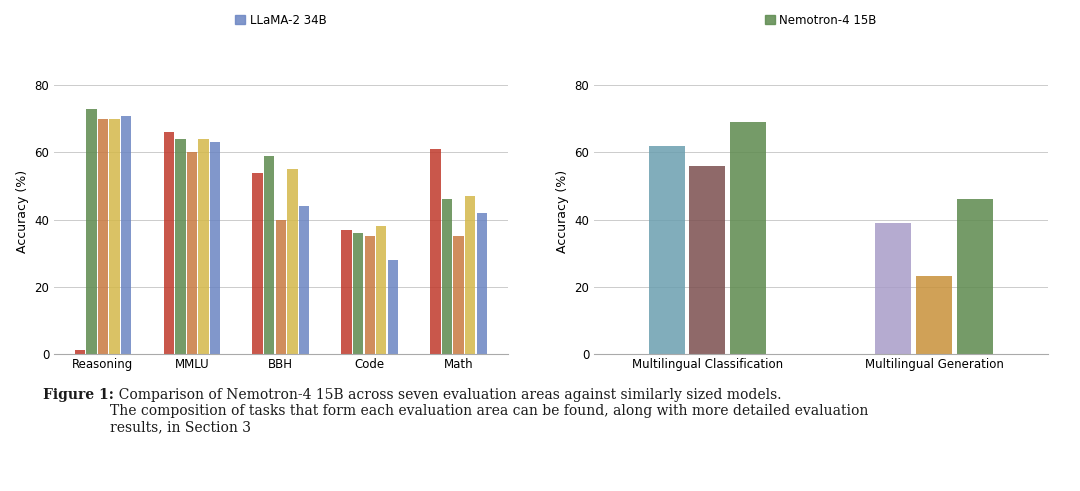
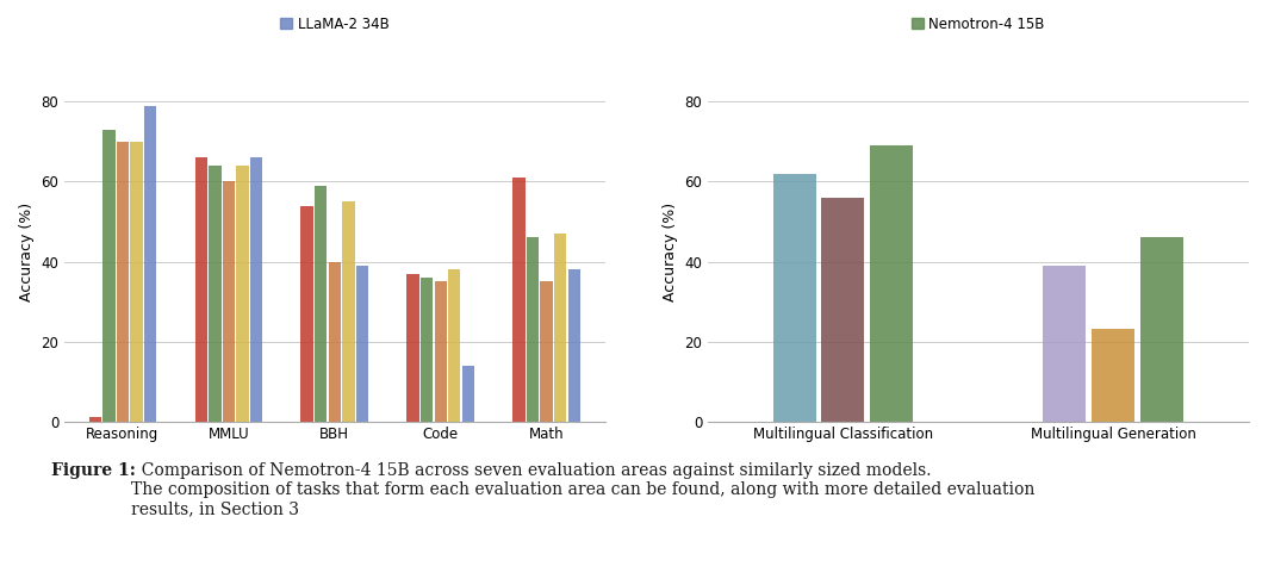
LLaMA-2 34B/Reasoning: 71 -> 79
LLaMA-2 34B/MMLU: 63 -> 66
LLaMA-2 34B/BBH: 44 -> 39
LLaMA-2 34B/Code: 28 -> 14
LLaMA-2 34B/Math: 42 -> 38
